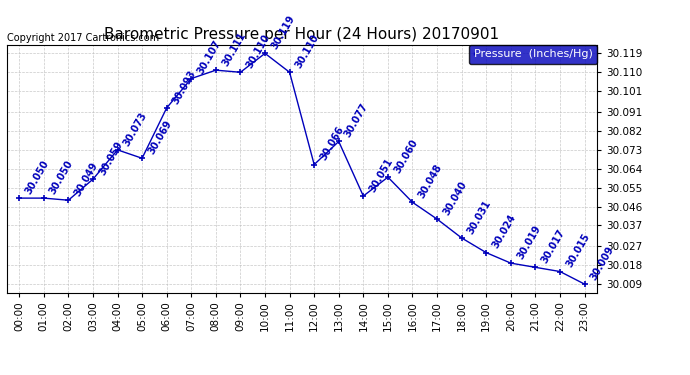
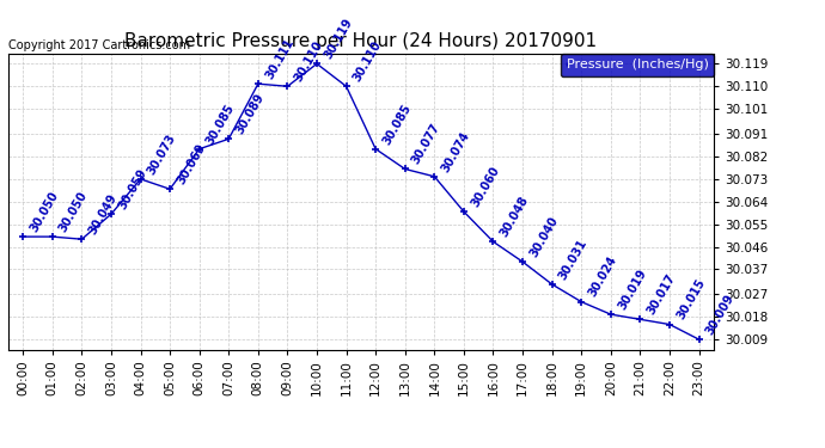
06:00: 30.093 -> 30.085
07:00: 30.107 -> 30.089
12:00: 30.066 -> 30.085
14:00: 30.051 -> 30.074
